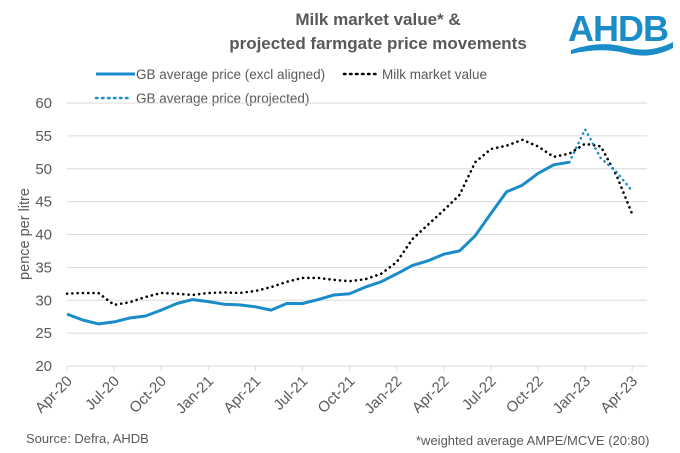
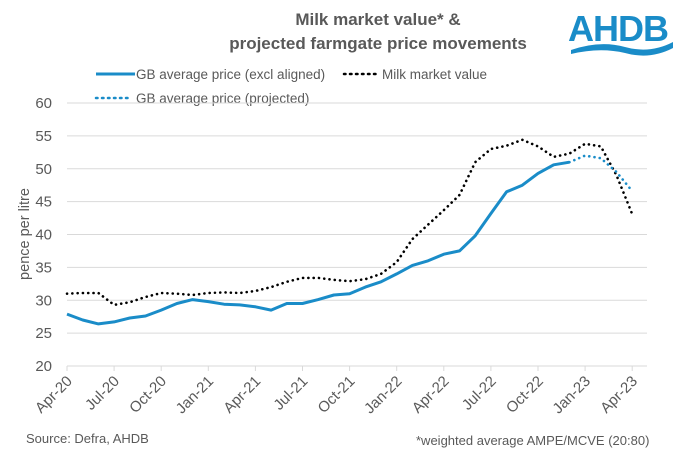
GB average price (projected)/Jan-23: 56 -> 52
